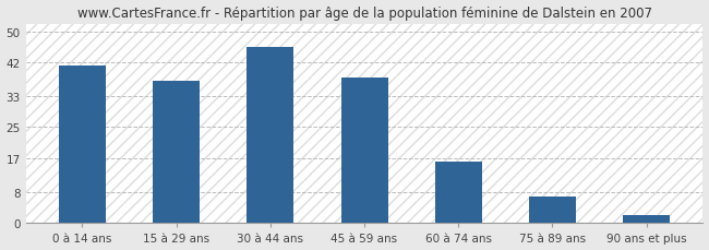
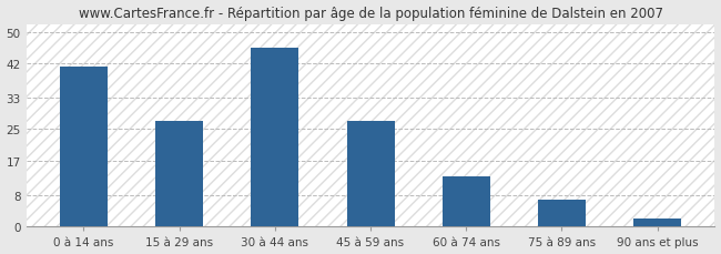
15 à 29 ans: 37 -> 27
45 à 59 ans: 38 -> 27
60 à 74 ans: 16 -> 13
